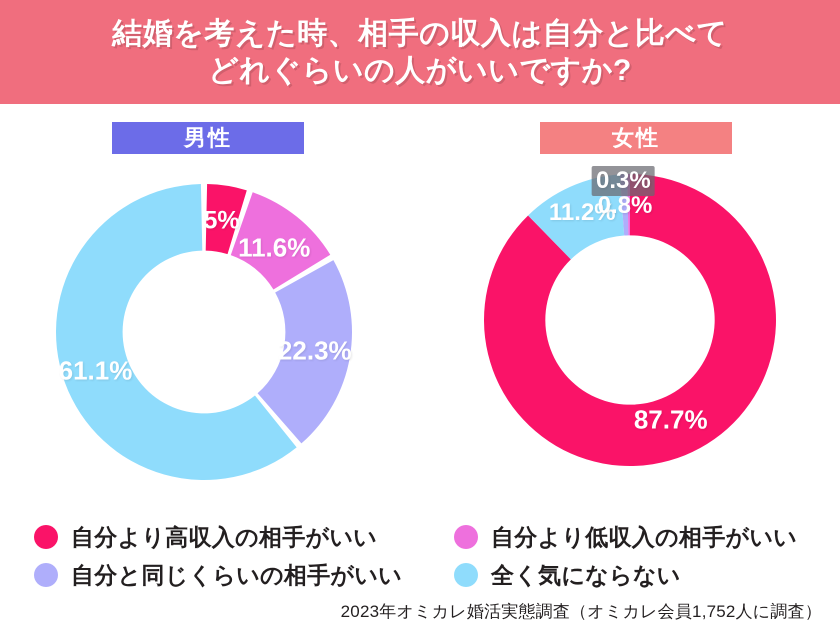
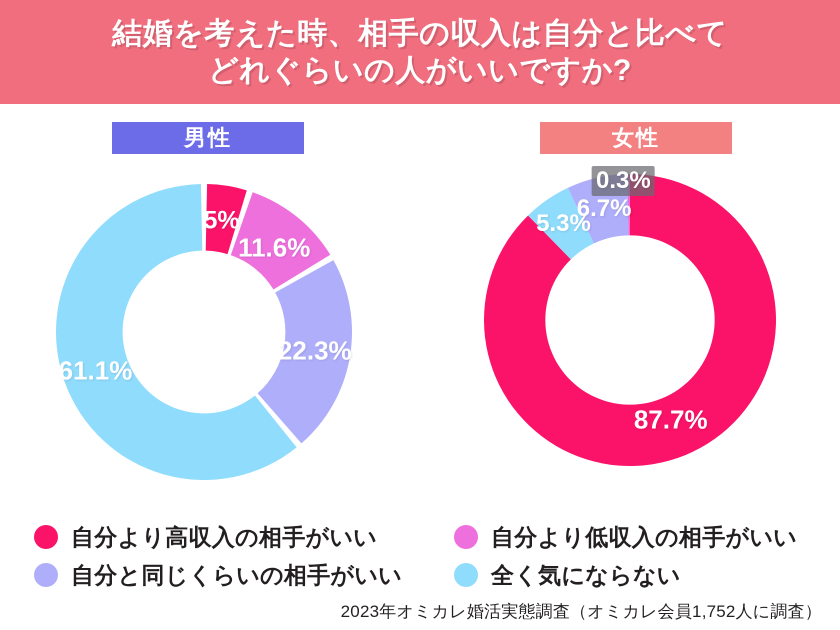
女性/全く気にならない: 11.2% -> 5.3%
女性/自分と同じくらいの相手がいい: 0.8% -> 6.7%
